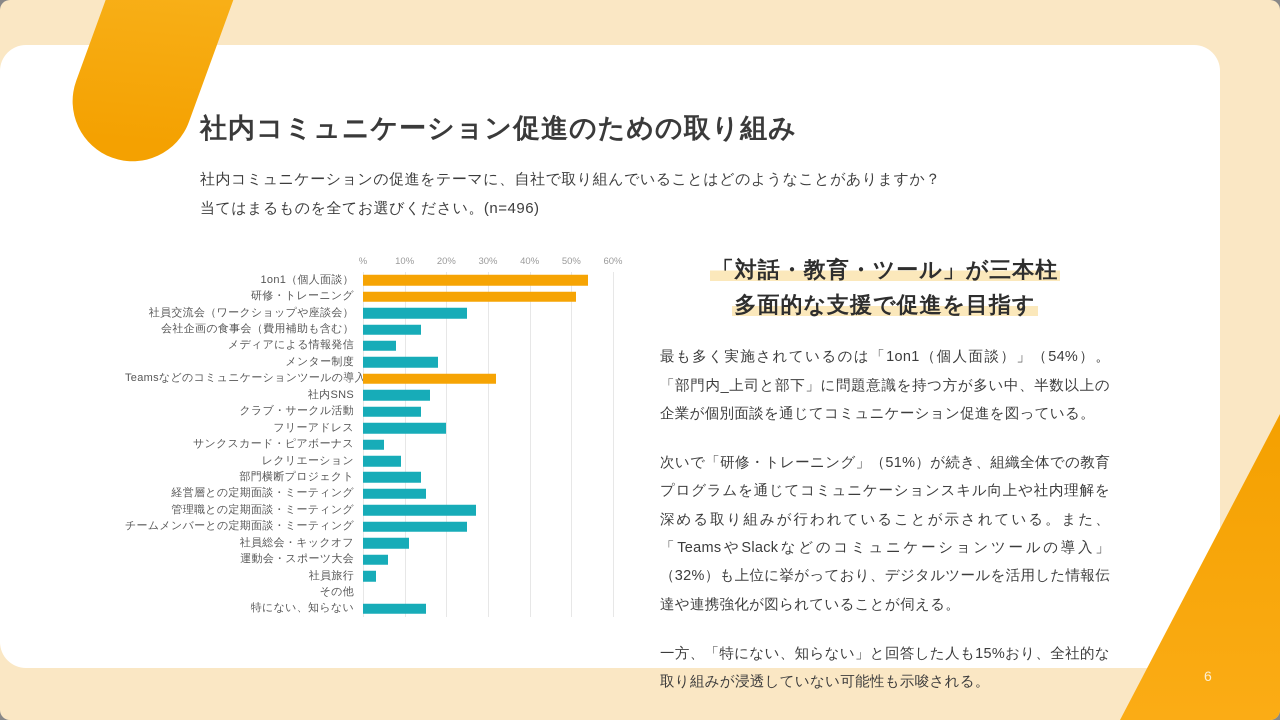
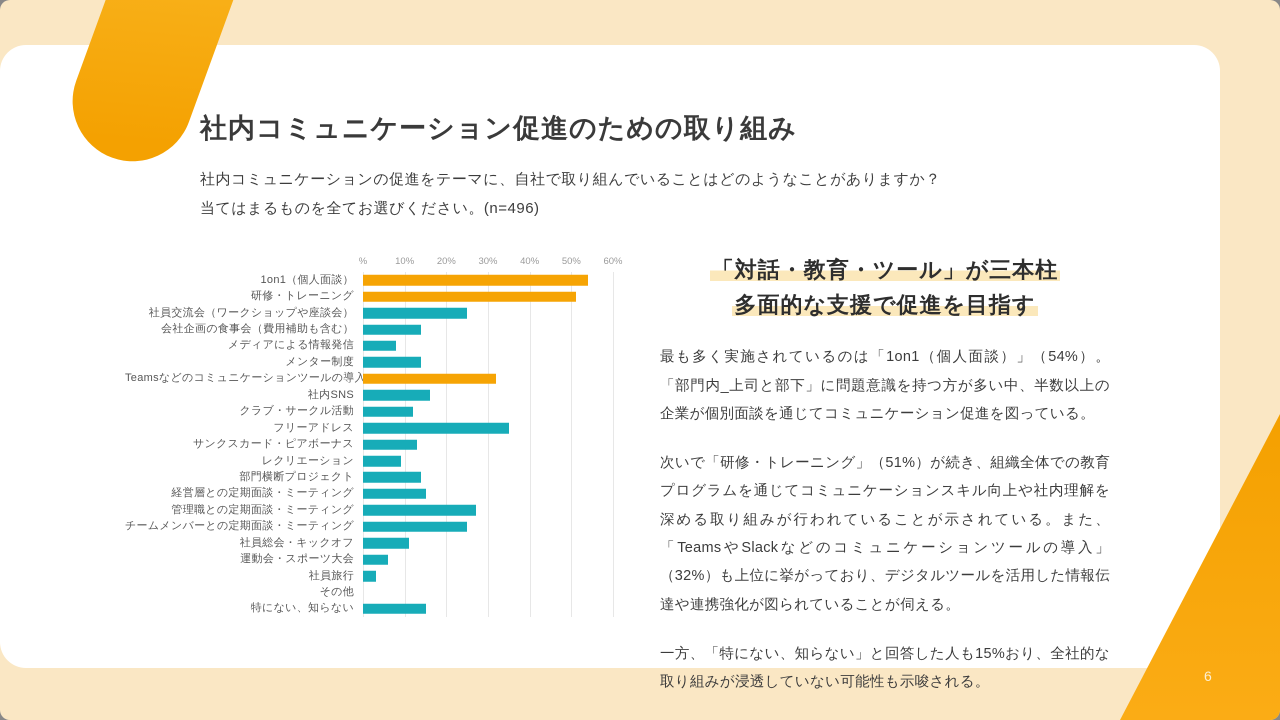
メンター制度: 18% -> 14%
クラブ・サークル活動: 14% -> 12%
フリーアドレス: 20% -> 35%
サンクスカード・ピアボーナス: 5% -> 13%
